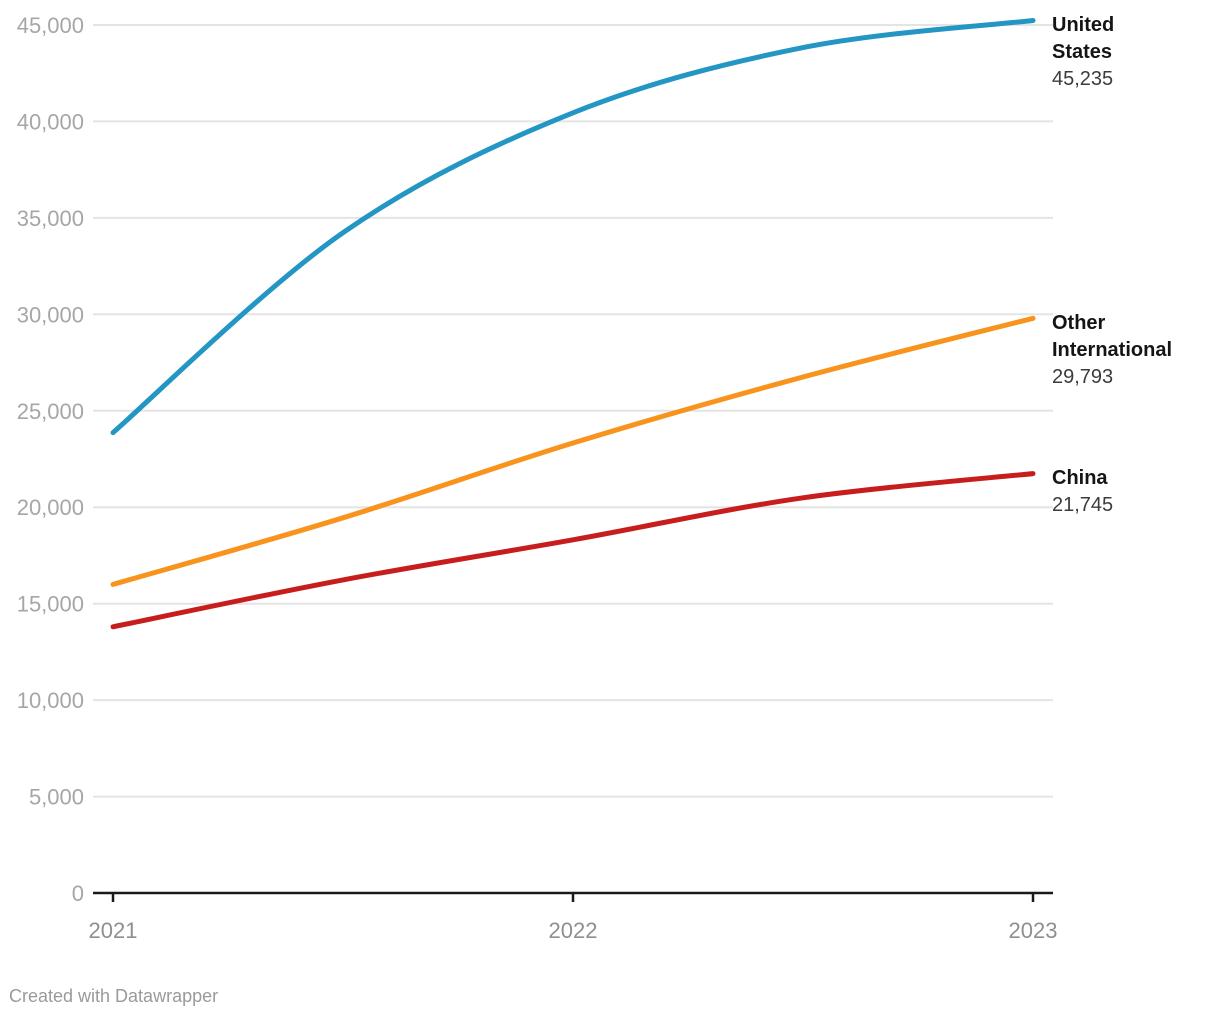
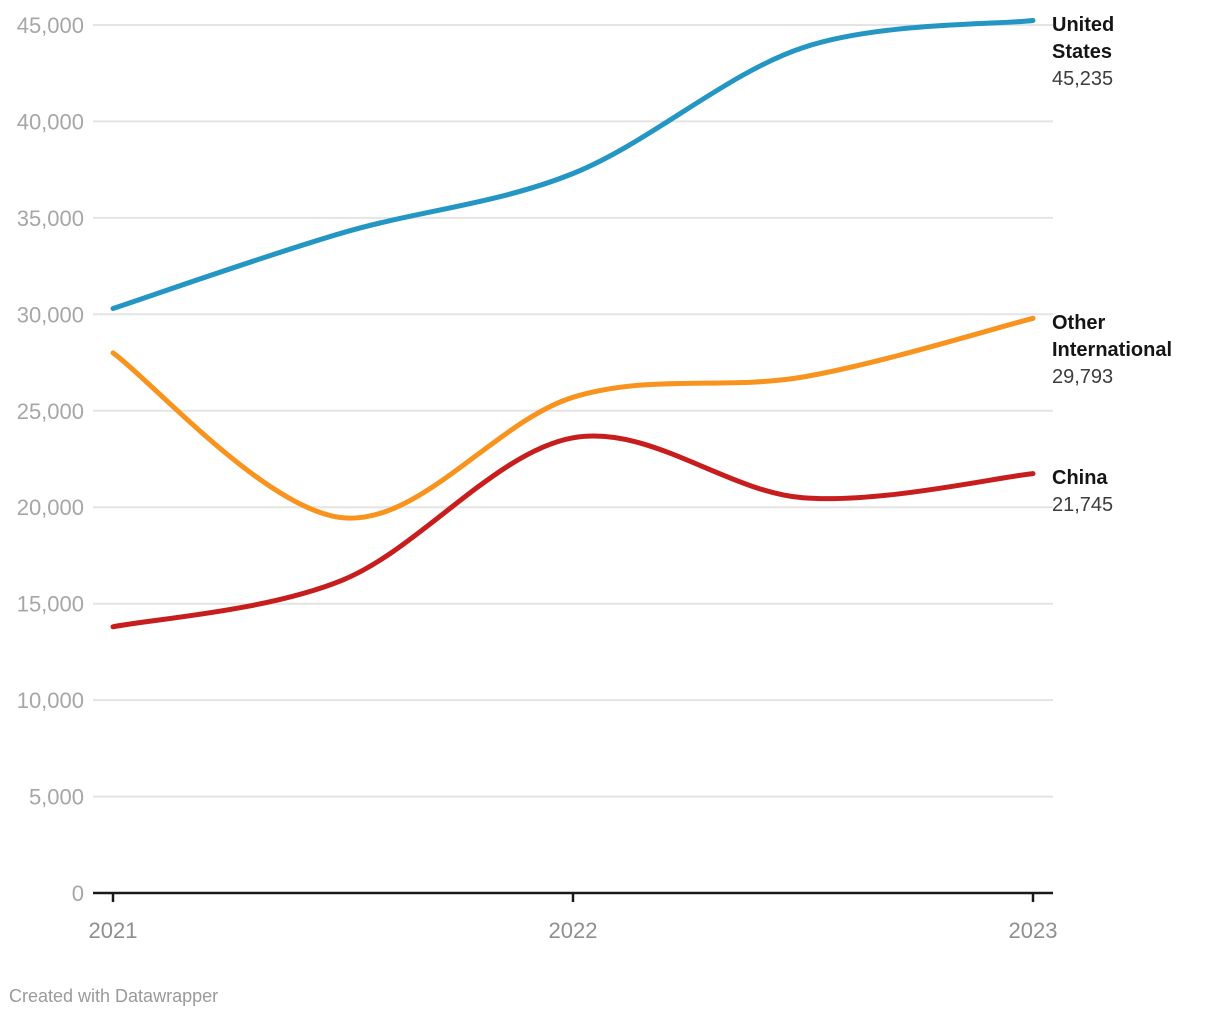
United States/2021: 23900 -> 30300
Other International/2021: 16000 -> 28000
United States/2022: 40400 -> 37300
Other International/2022: 23300 -> 25700
China/2022: 18300 -> 23600
